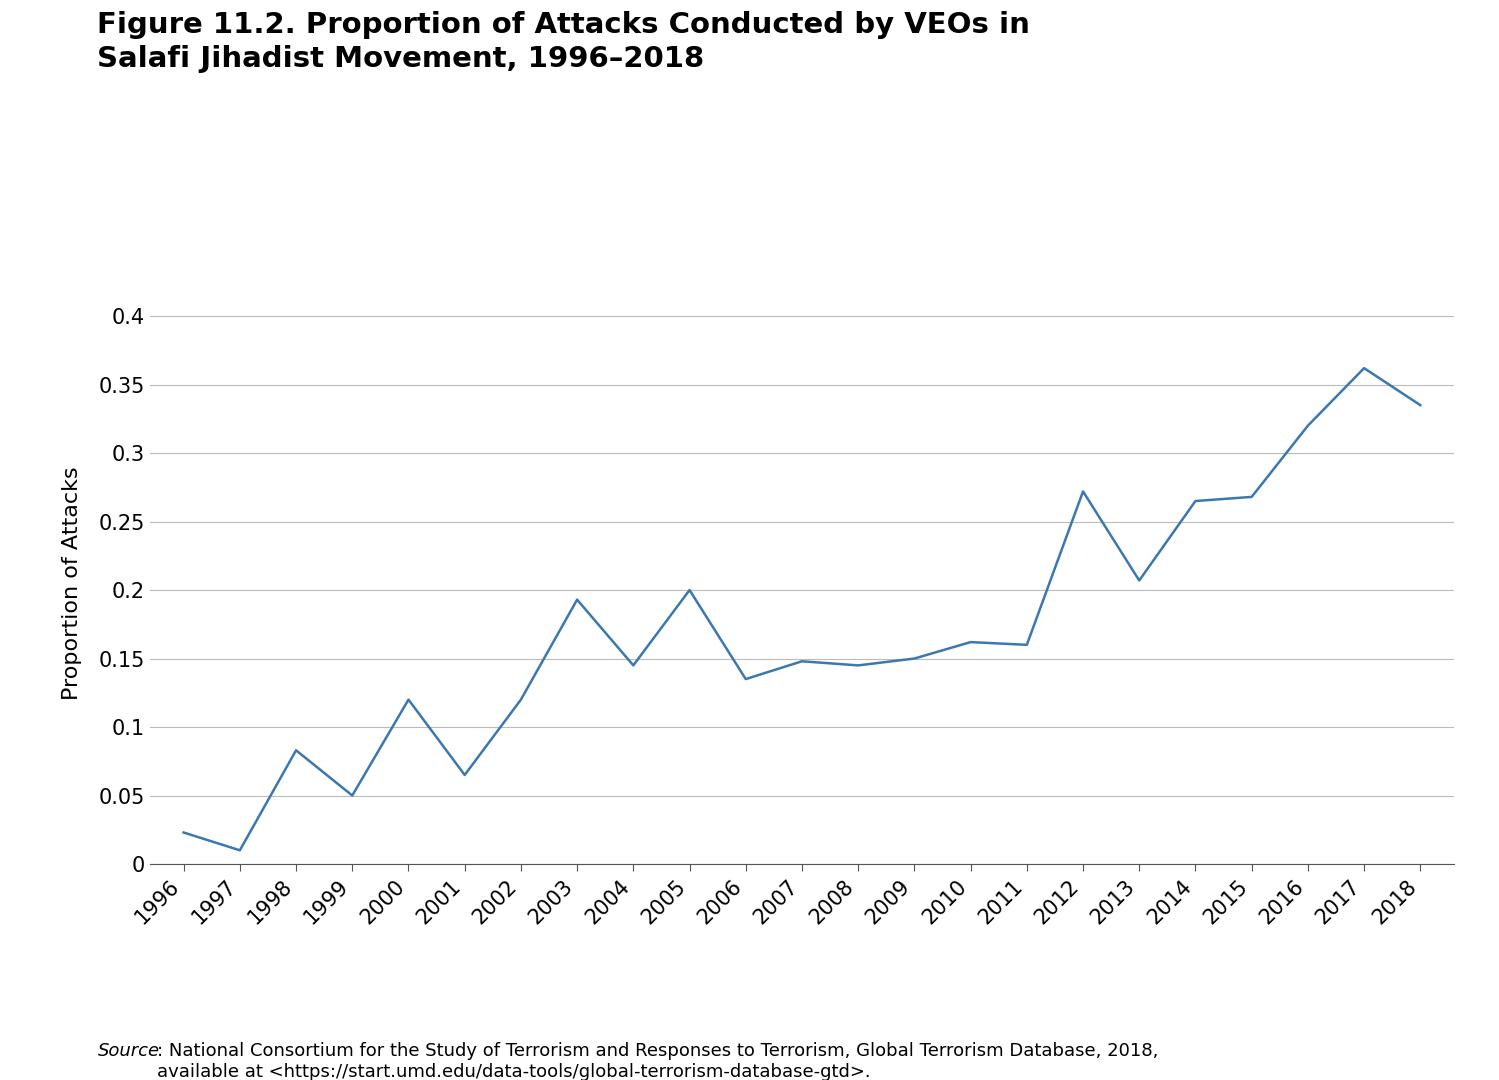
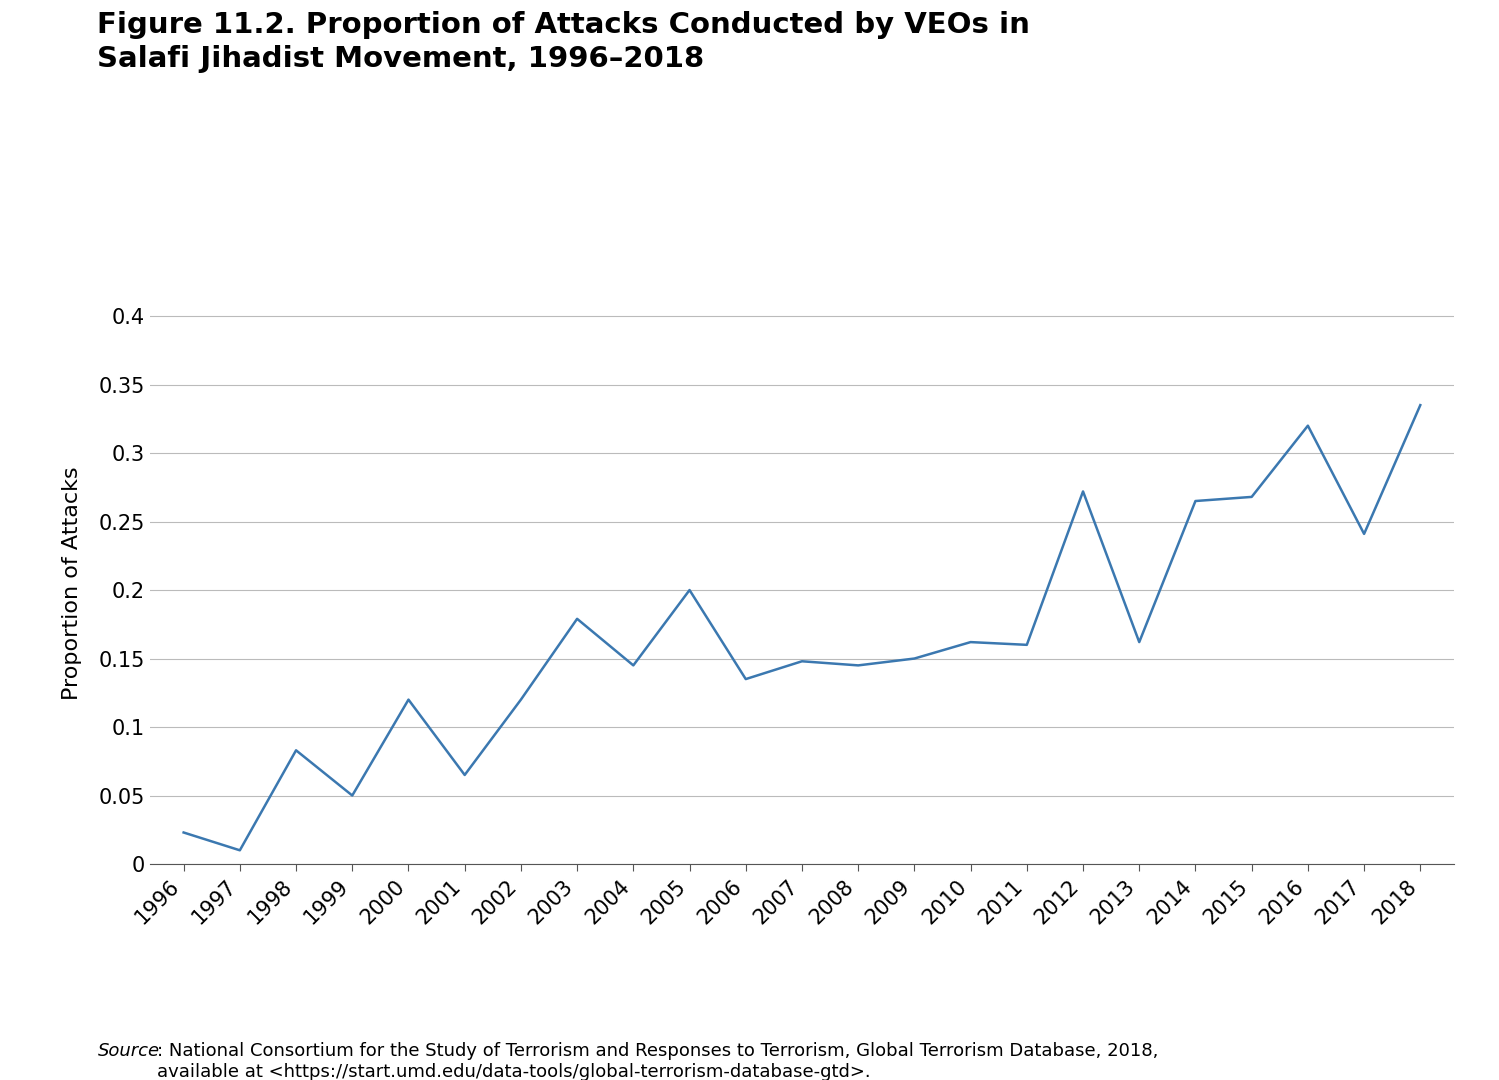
2003: 0.193 -> 0.179
2013: 0.207 -> 0.162
2017: 0.362 -> 0.241
